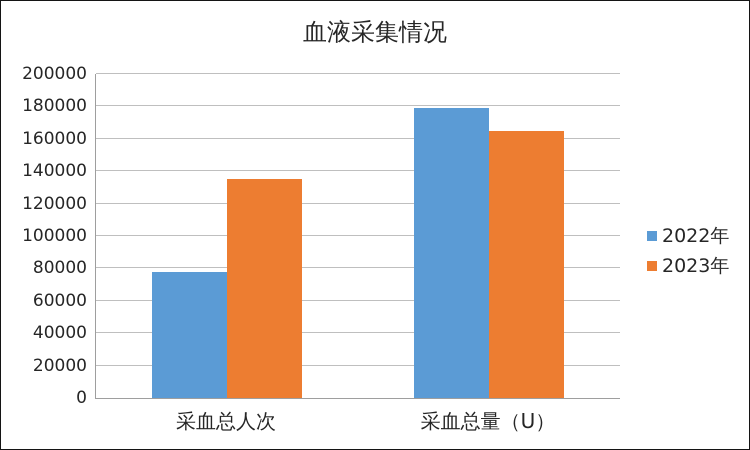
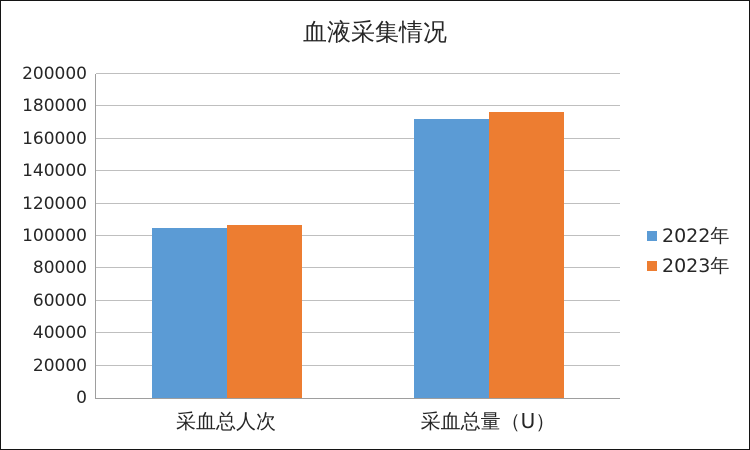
2022年/采血总人次: 78000 -> 105000
2023年/采血总人次: 135000 -> 107000
2022年/采血总量（U）: 179000 -> 172000
2023年/采血总量（U）: 165000 -> 176000
